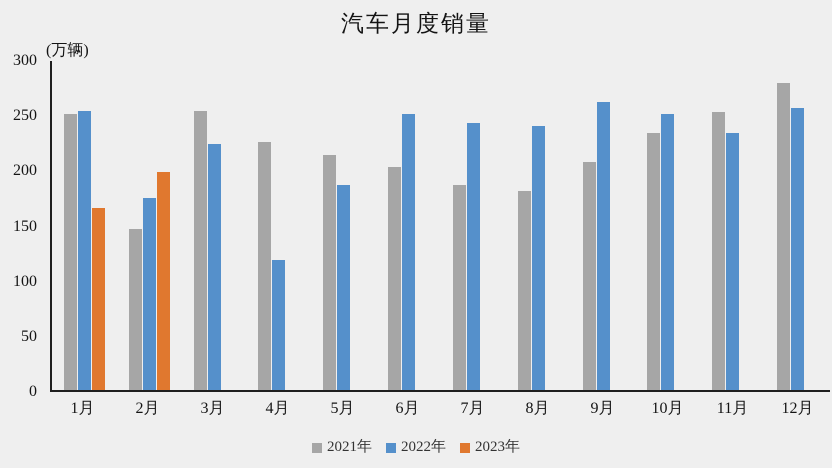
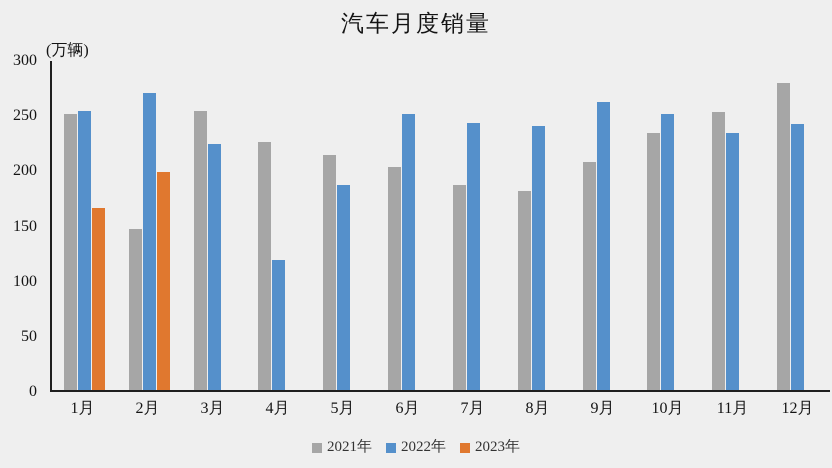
2022年/2月: 174 -> 269
2022年/12月: 256 -> 241
